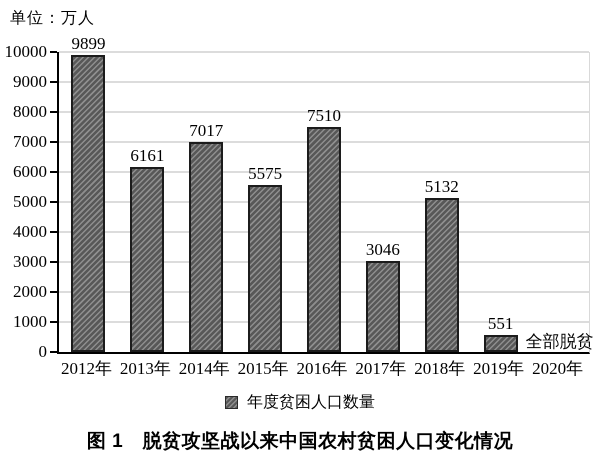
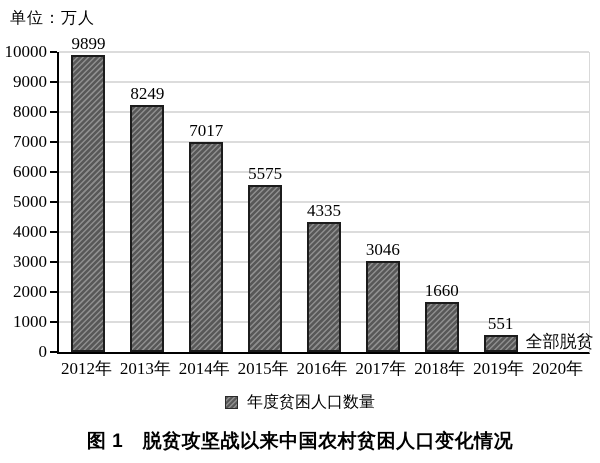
2013年: 6161 -> 8249
2016年: 7510 -> 4335
2018年: 5132 -> 1660
